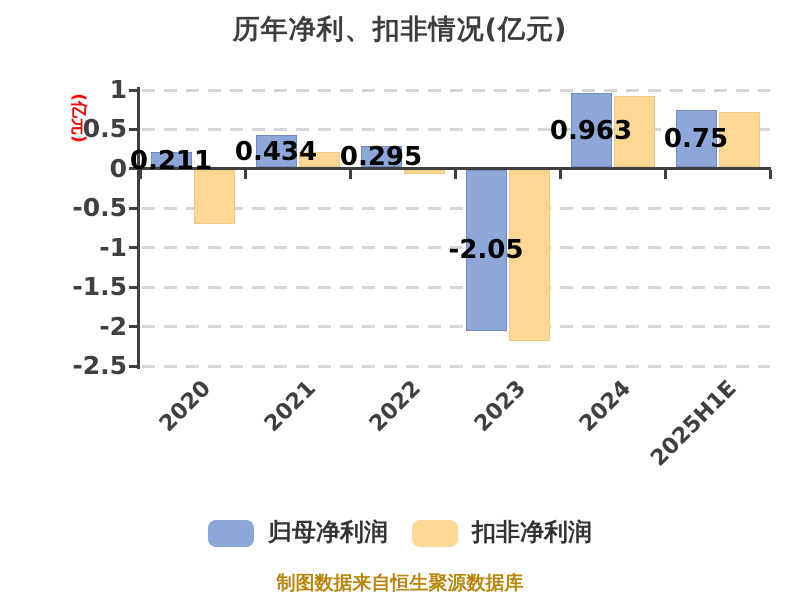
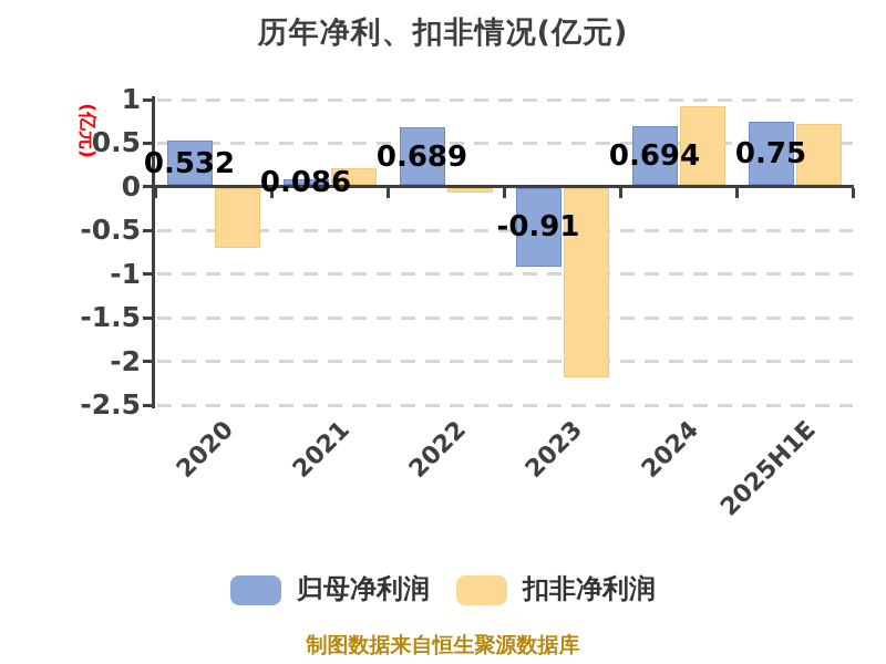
归母净利润/2020: 0.211 -> 0.532
归母净利润/2021: 0.434 -> 0.086
归母净利润/2022: 0.295 -> 0.689
归母净利润/2023: -2.05 -> -0.91
归母净利润/2024: 0.963 -> 0.694
